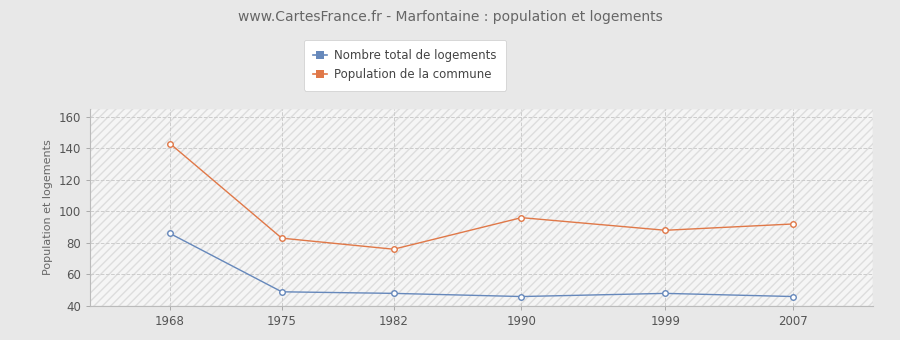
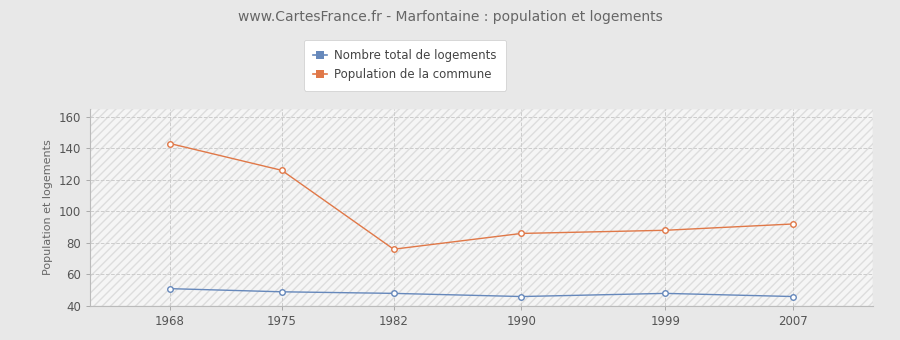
Nombre total de logements/1968: 86 -> 51
Population de la commune/1975: 83 -> 126
Population de la commune/1990: 96 -> 86
